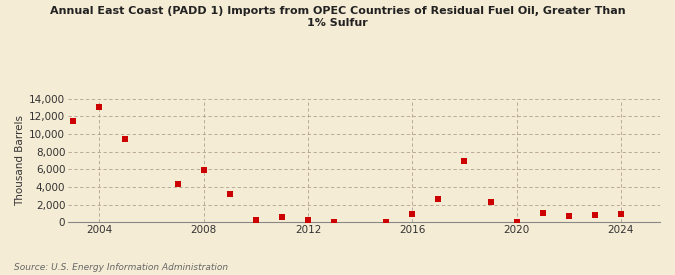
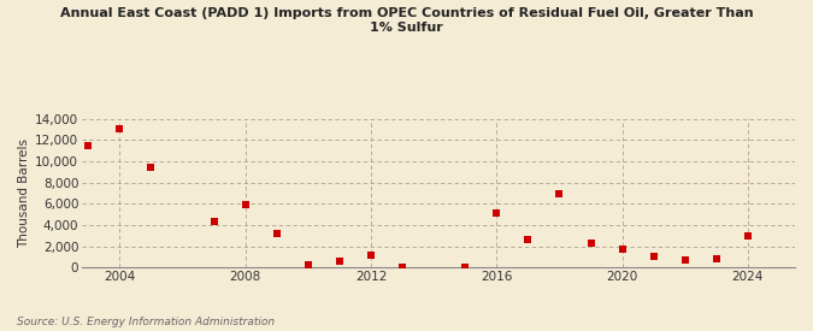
2012: 300 -> 1,200
2016: 1,000 -> 5,200
2020: 0 -> 1,800
2024: 1,000 -> 3,000
